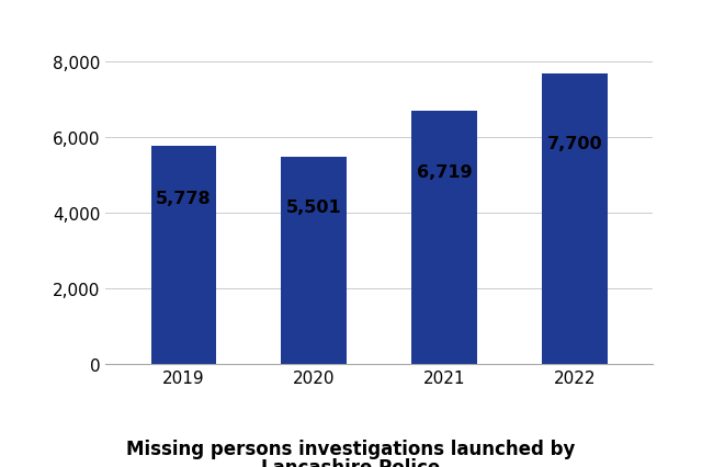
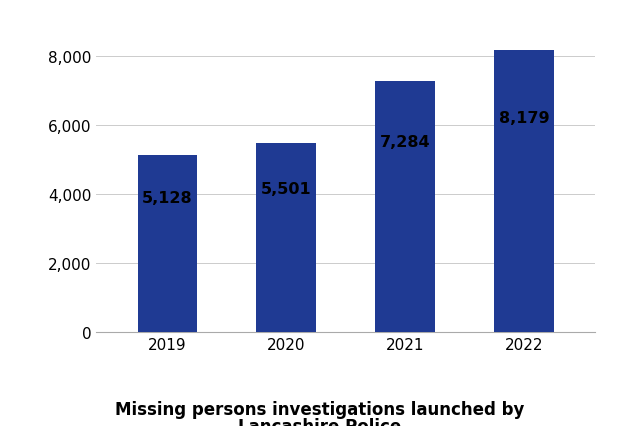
2019: 5,778 -> 5,128
2021: 6,719 -> 7,284
2022: 7,700 -> 8,179
